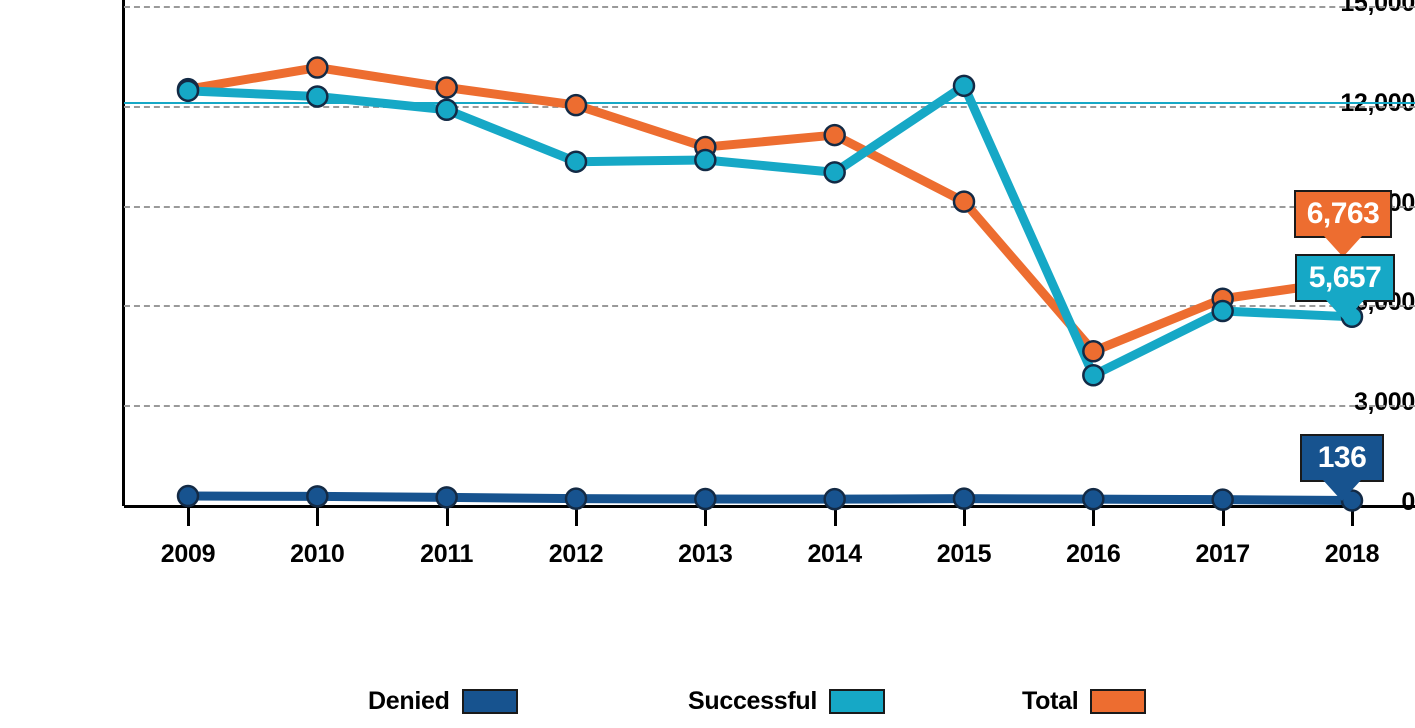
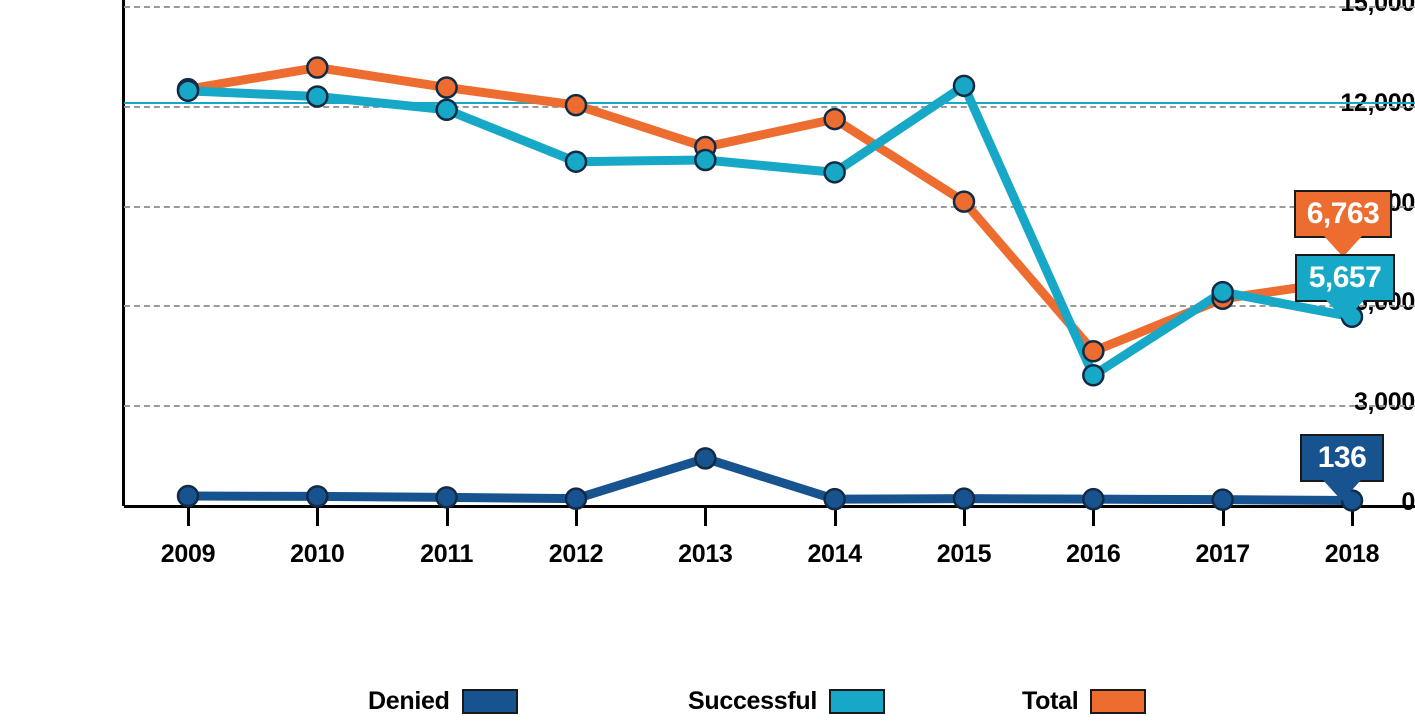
Denied/2013: 200 -> 1400
Total/2014: 11100 -> 11600
Successful/2017: 5800 -> 6400
